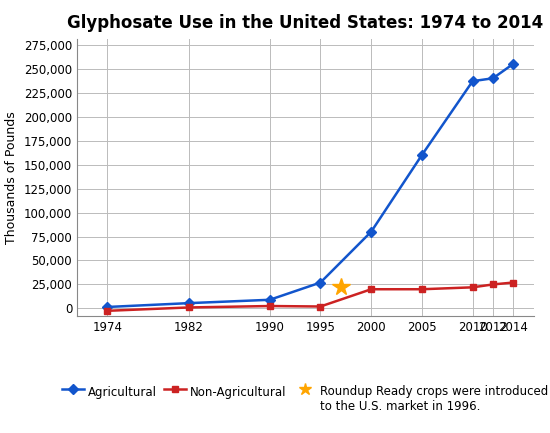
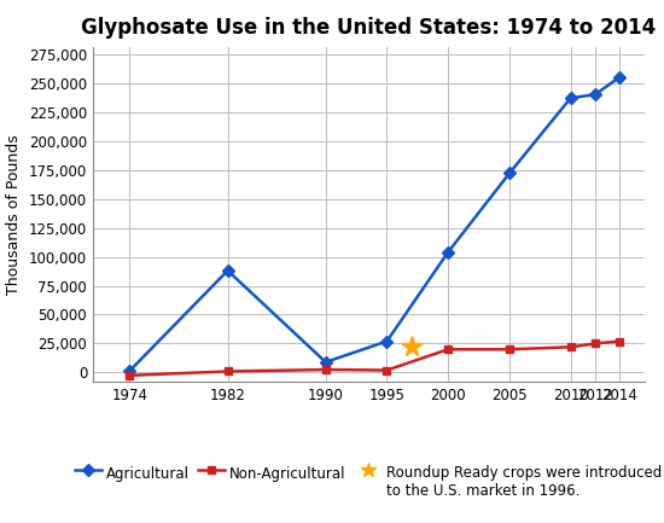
Agricultural/1982: 6,000 -> 88,000
Agricultural/2000: 80,000 -> 104,000
Agricultural/2005: 160,000 -> 172,000
